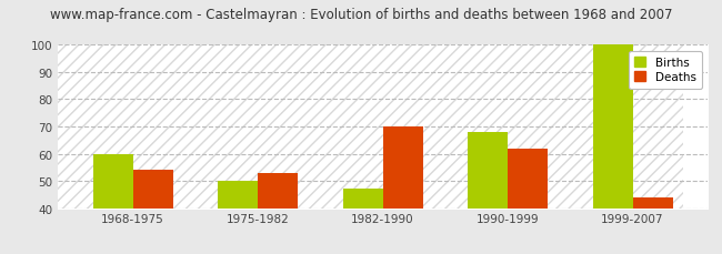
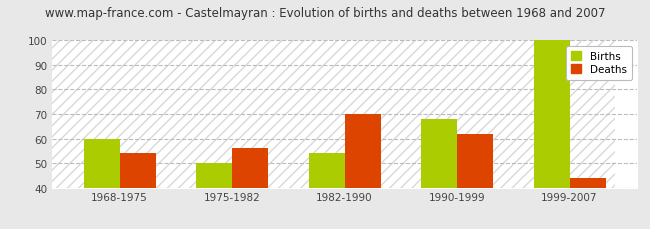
Deaths/1975-1982: 53 -> 56
Births/1982-1990: 47 -> 54
